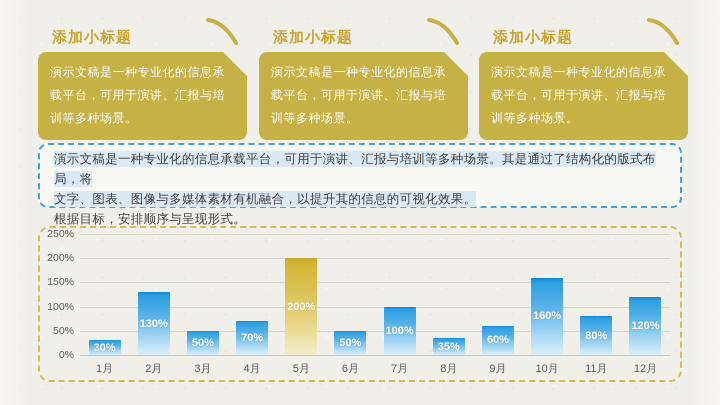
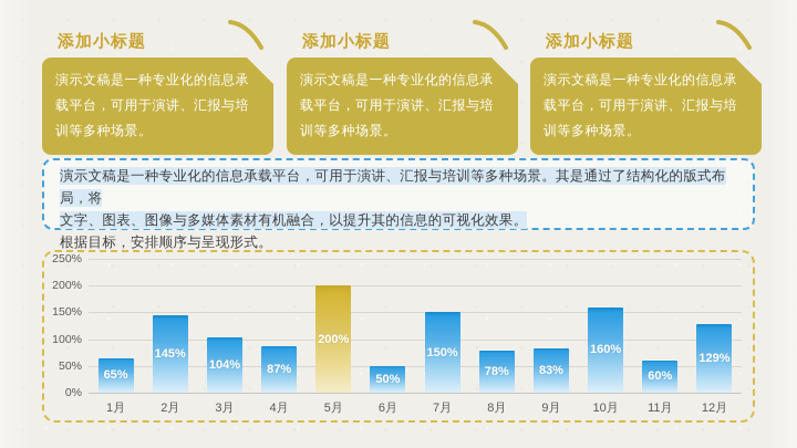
1月: 30% -> 65%
2月: 130% -> 145%
3月: 50% -> 104%
4月: 70% -> 87%
7月: 100% -> 150%
8月: 35% -> 78%
9月: 60% -> 83%
11月: 80% -> 60%
12月: 120% -> 129%
